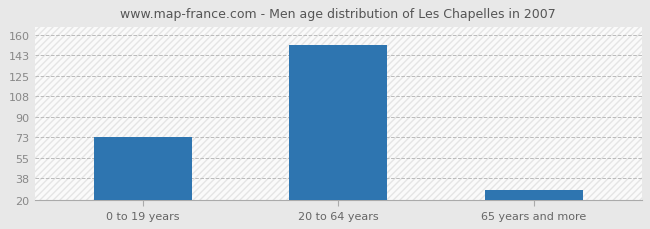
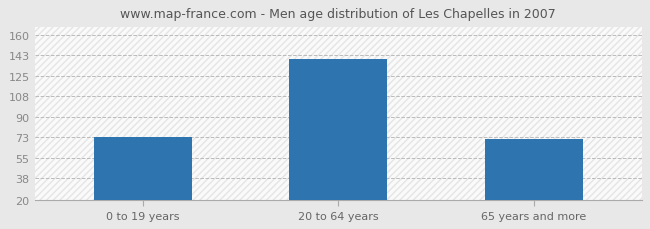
20 to 64 years: 152 -> 140
65 years and more: 28 -> 72
